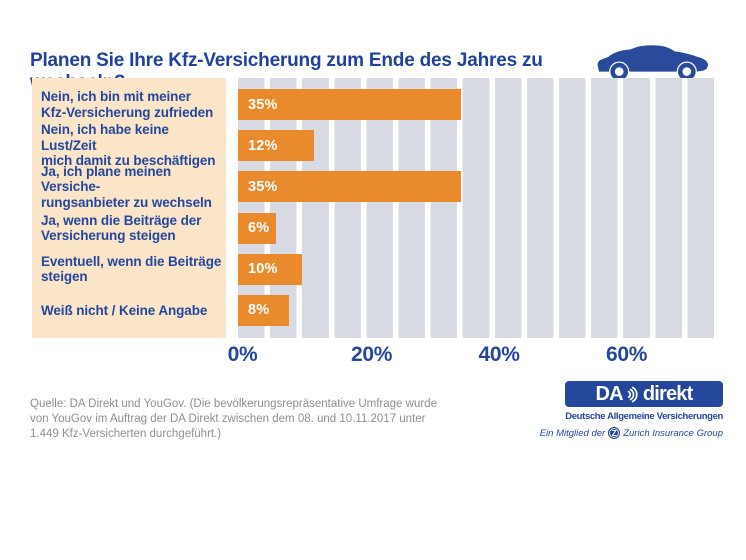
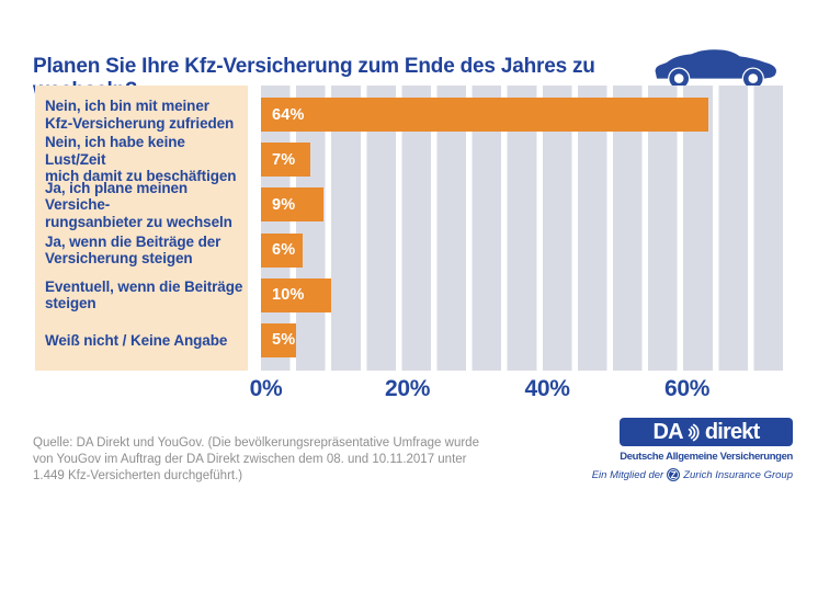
Nein, ich bin mit meiner Kfz-Versicherung zufrieden: 35% -> 64%
Nein, ich habe keine Lust/Zeit mich damit zu beschäftigen: 12% -> 7%
Ja, ich plane meinen Versiche- rungsanbieter zu wechseln: 35% -> 9%
Weiß nicht / Keine Angabe: 8% -> 5%
